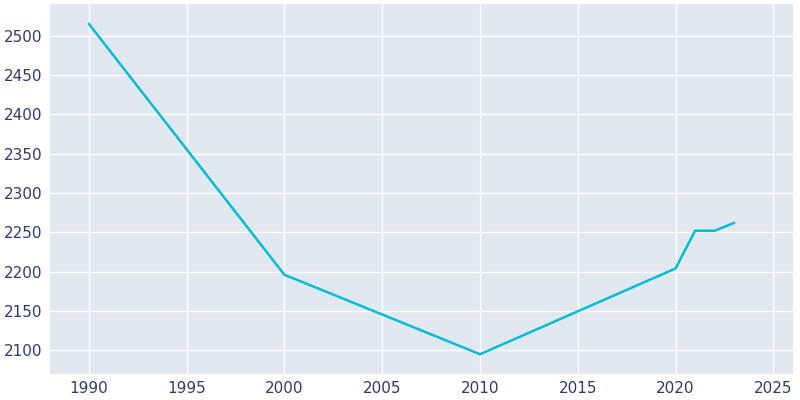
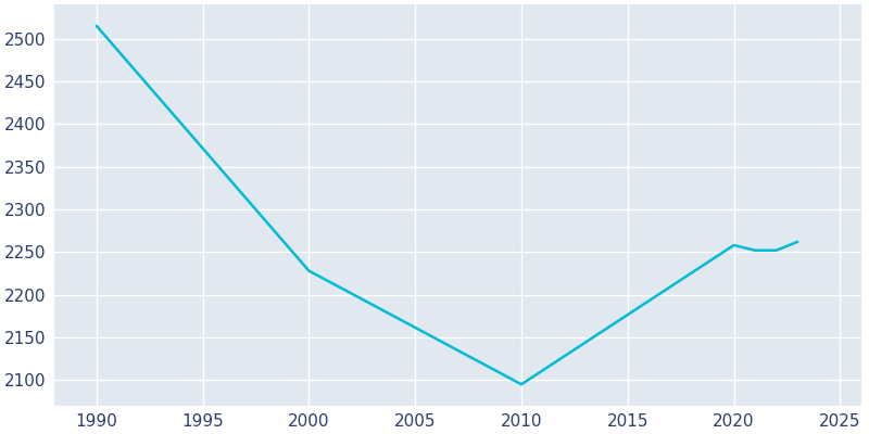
2000: 2196 -> 2228
2020: 2204 -> 2258
